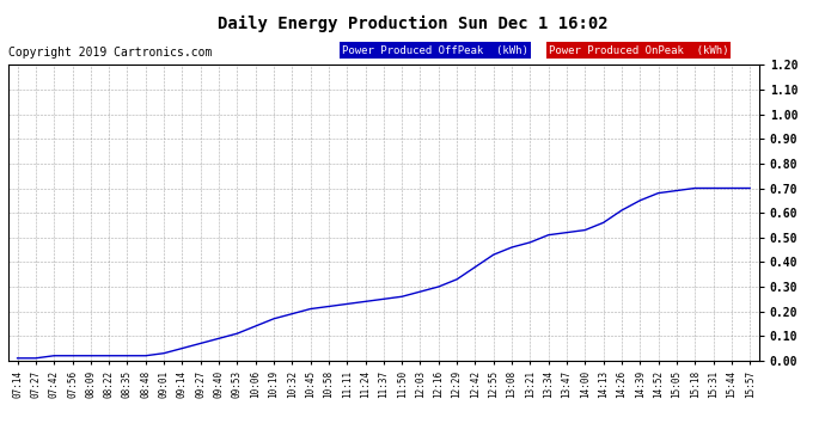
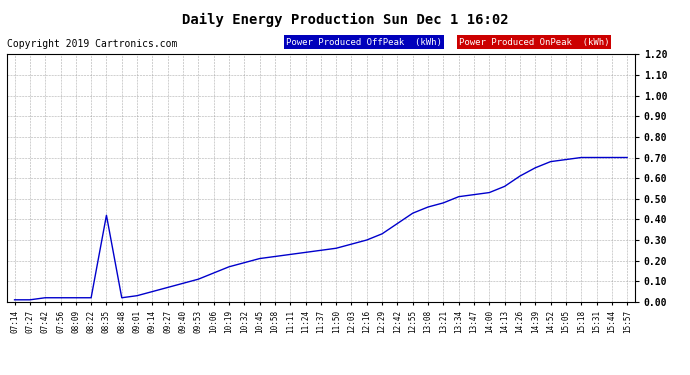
08:35: 0.02 -> 0.42
